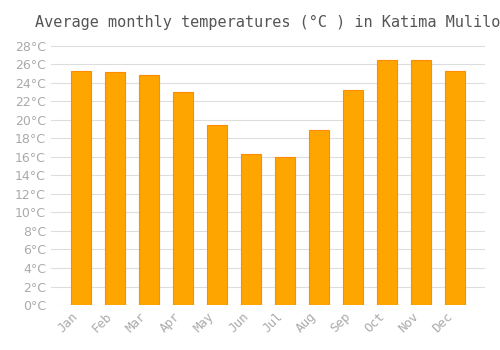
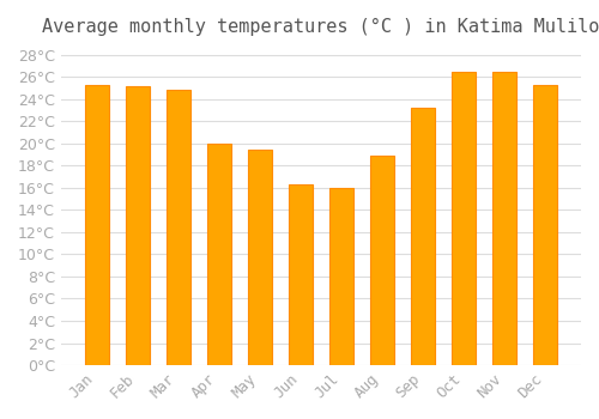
Apr: 23.0°C -> 20.0°C
